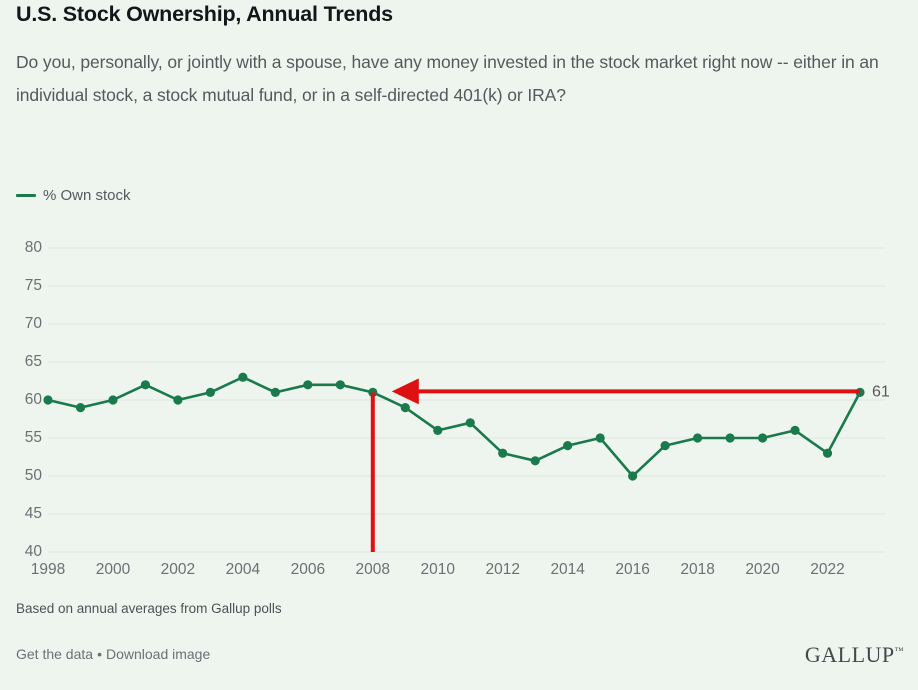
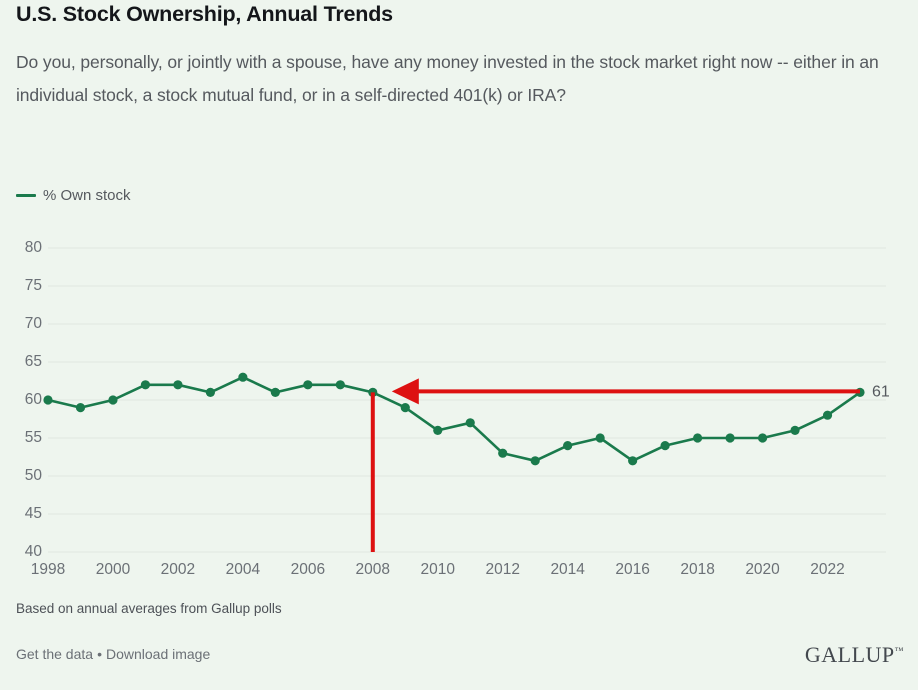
2002: 60 -> 62
2016: 50 -> 52
2022: 53 -> 58
